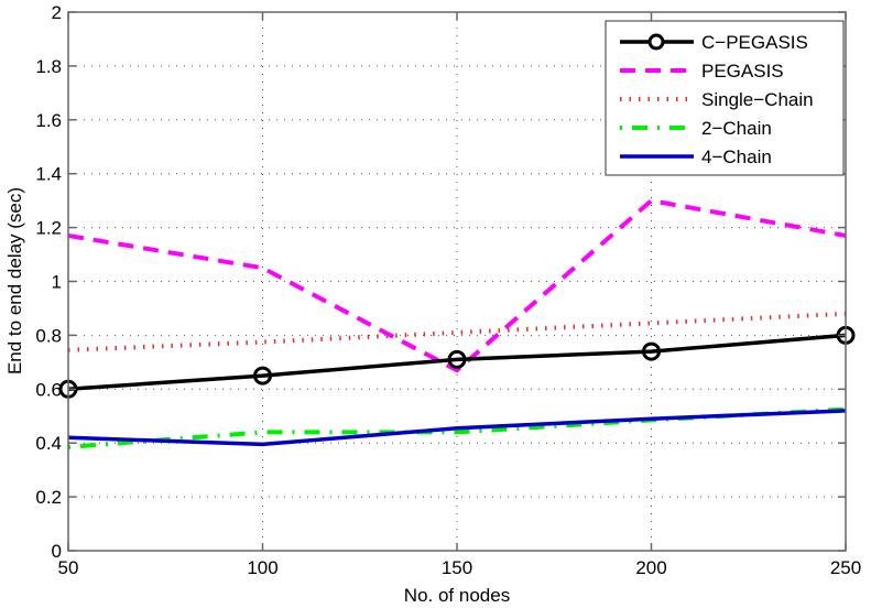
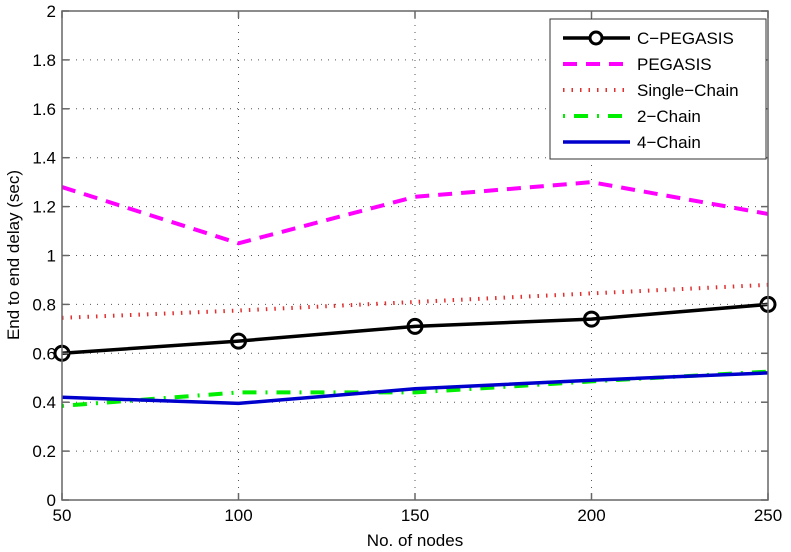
PEGASIS/50: 1.17 -> 1.28
PEGASIS/150: 0.67 -> 1.24
